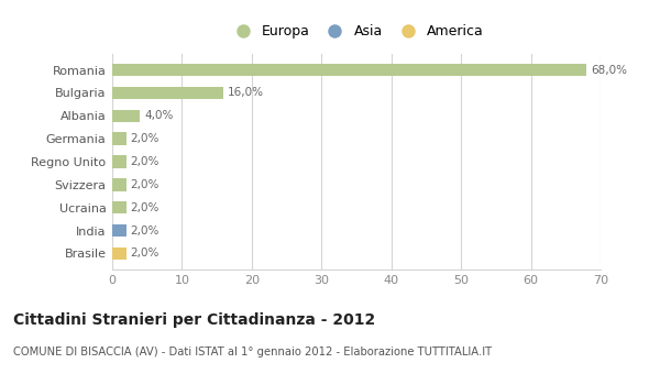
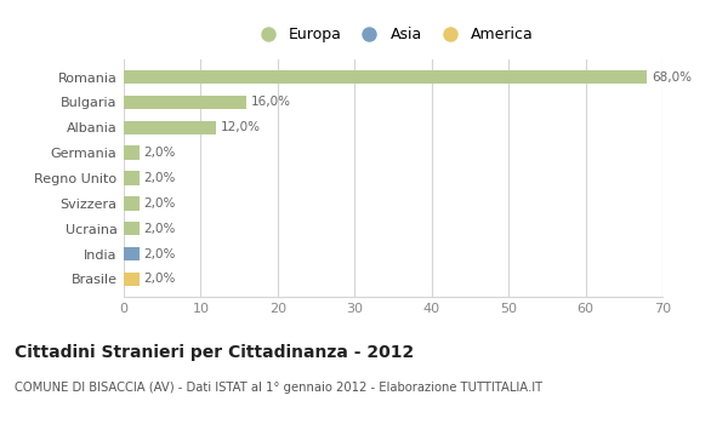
Albania: 4,0% -> 12,0%
